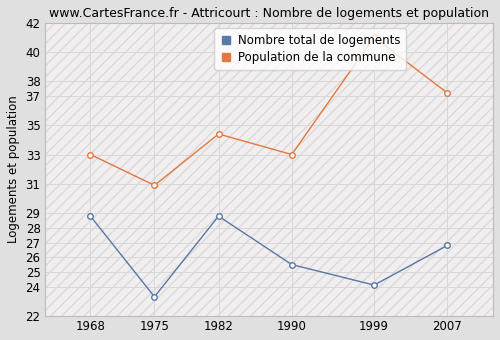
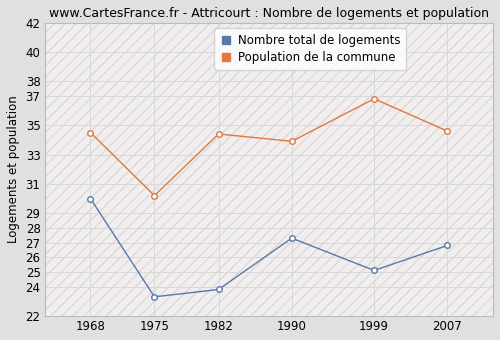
Nombre total de logements/1968: 28.8 -> 30.0
Population de la commune/1968: 33.0 -> 34.5
Population de la commune/1975: 30.9 -> 30.2
Nombre total de logements/1982: 28.8 -> 23.8
Nombre total de logements/1990: 25.5 -> 27.3
Population de la commune/1990: 33.0 -> 33.9
Nombre total de logements/1999: 24.1 -> 25.1
Population de la commune/1999: 41.0 -> 36.8
Population de la commune/2007: 37.2 -> 34.6
